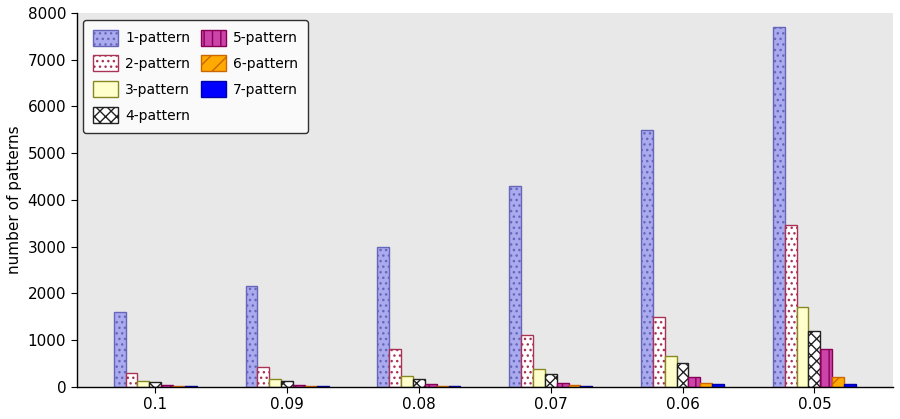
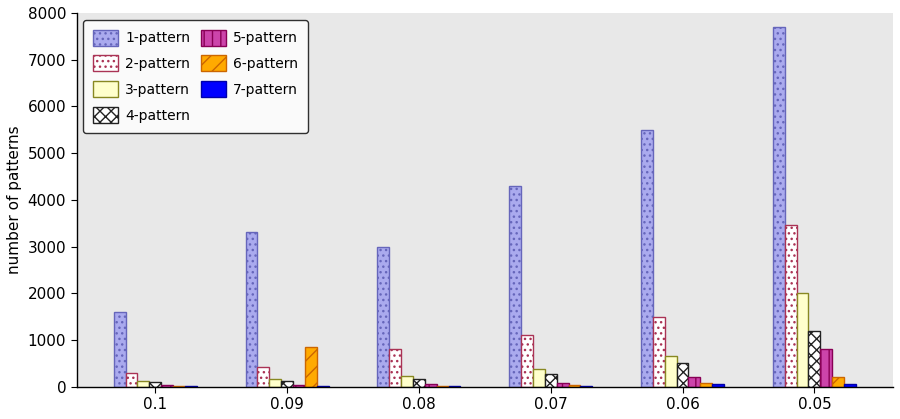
1-pattern/0.09: 2150 -> 3300
6-pattern/0.09: 10 -> 850
3-pattern/0.05: 1700 -> 2000
